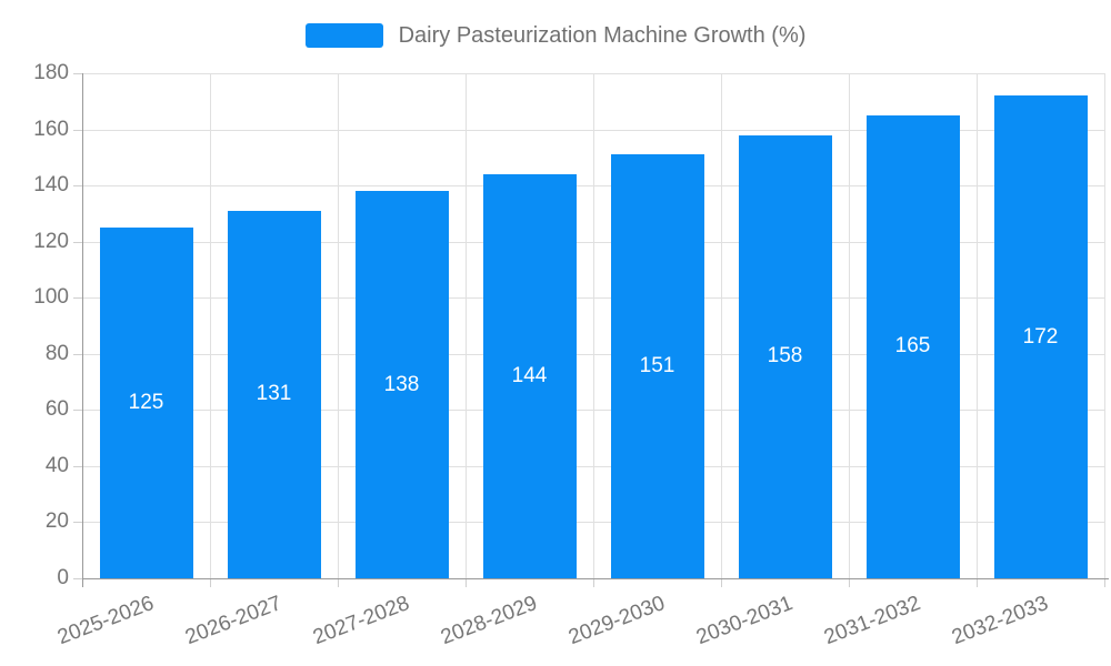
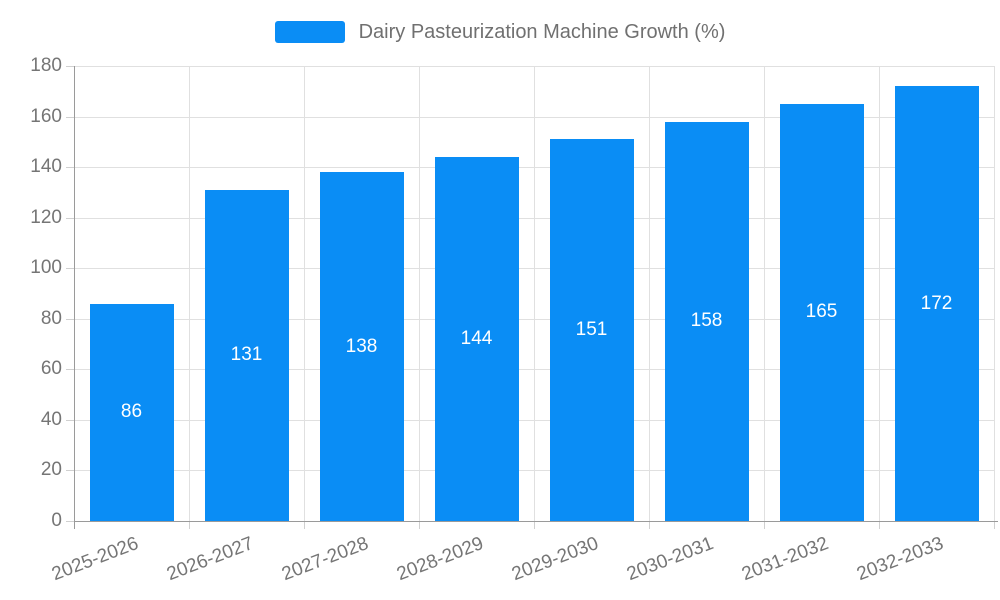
2025-2026: 125 -> 86
